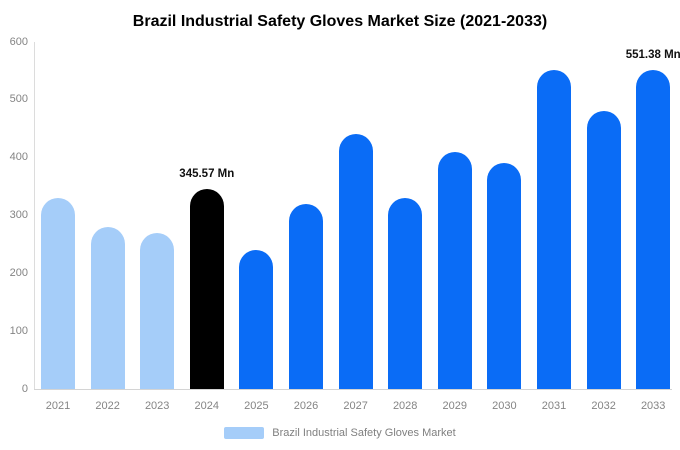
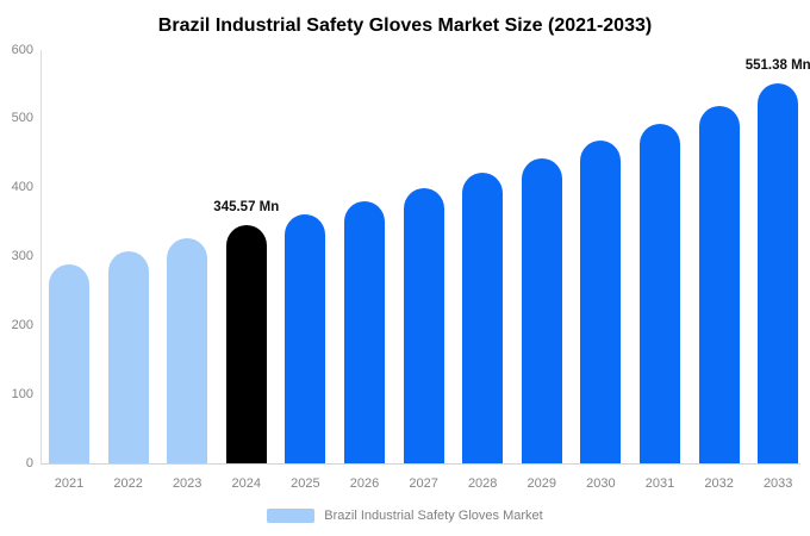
2021: 330 -> 290
2022: 280 -> 310
2023: 270 -> 330
2025: 240 -> 360
2026: 320 -> 380
2027: 440 -> 400
2028: 330 -> 420
2029: 410 -> 440
2030: 390 -> 470
2031: 550 -> 490
2032: 480 -> 520
